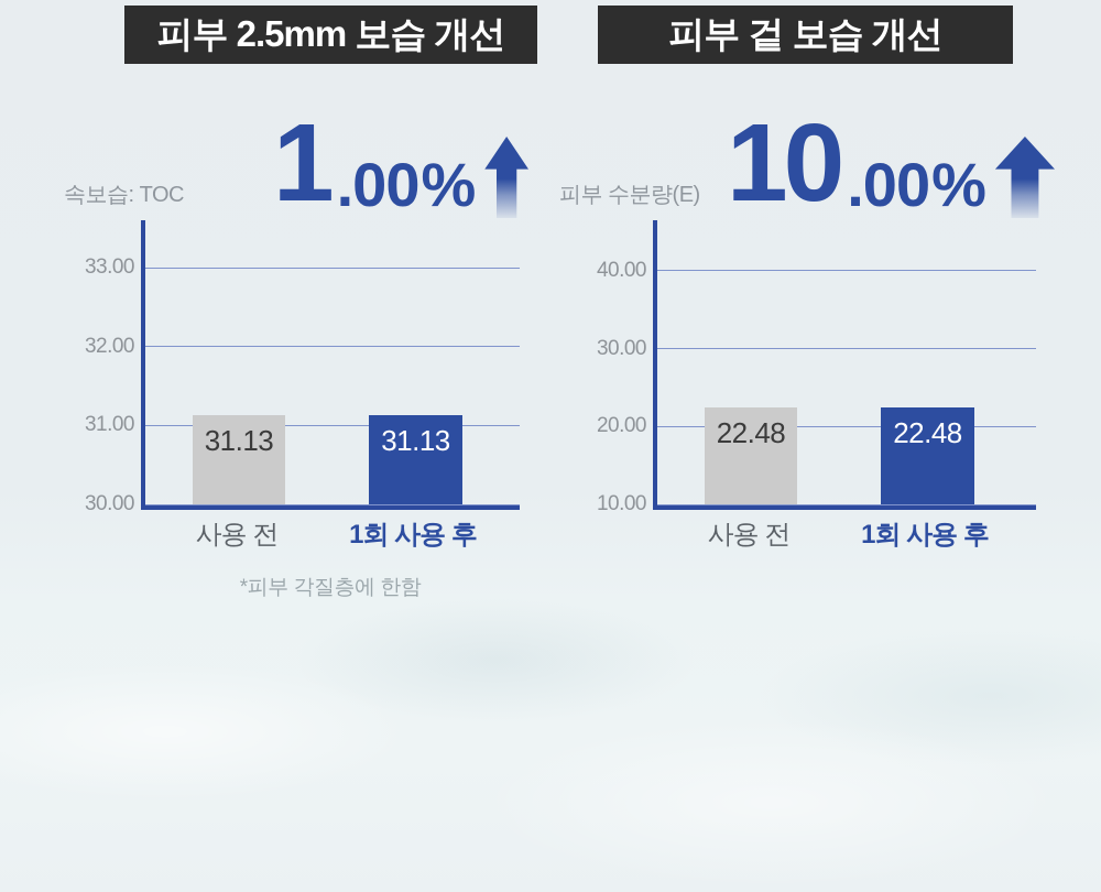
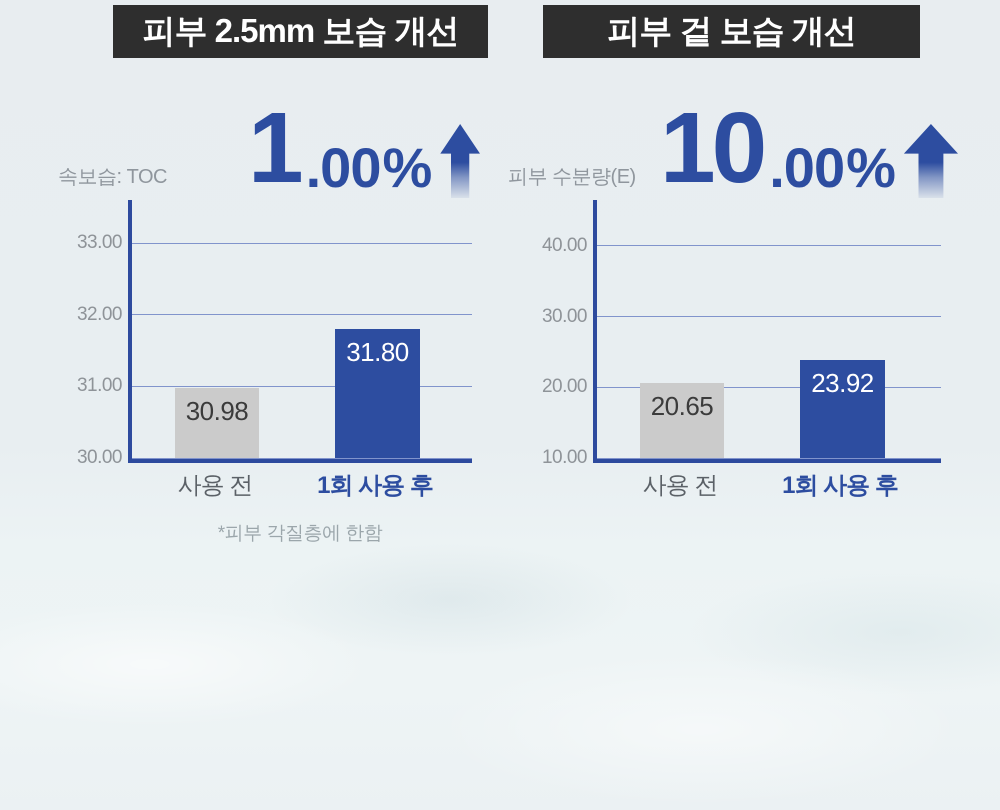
피부 2.5mm 보습 개선/사용 전: 31.13 -> 30.98
피부 2.5mm 보습 개선/1회 사용 후: 31.13 -> 31.80
피부 겉 보습 개선/사용 전: 22.48 -> 20.65
피부 겉 보습 개선/1회 사용 후: 22.48 -> 23.92
